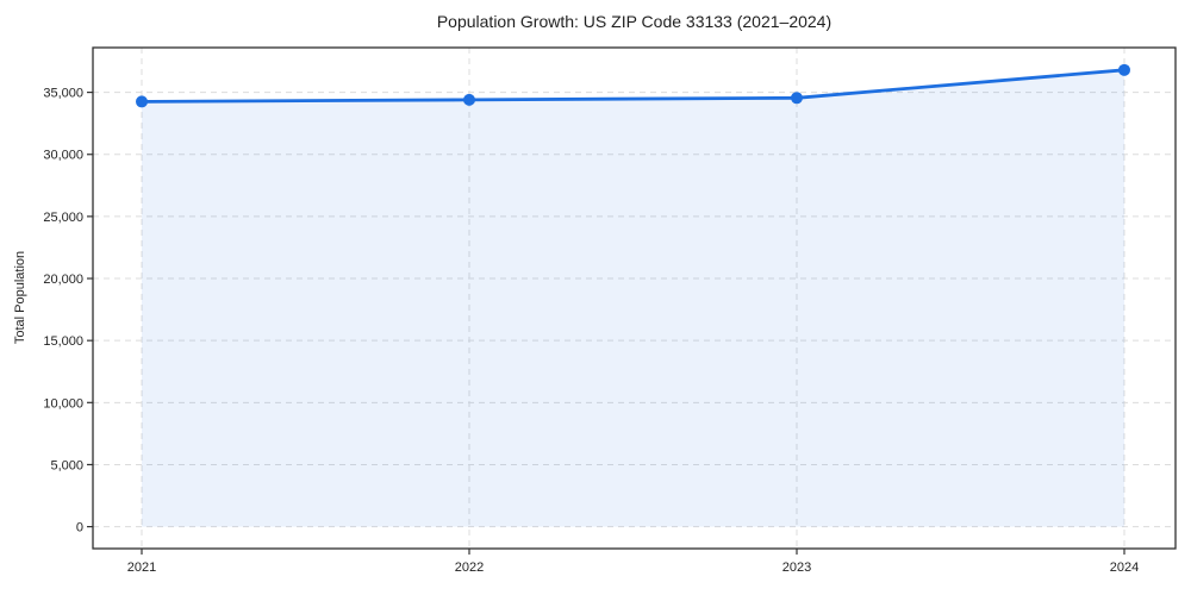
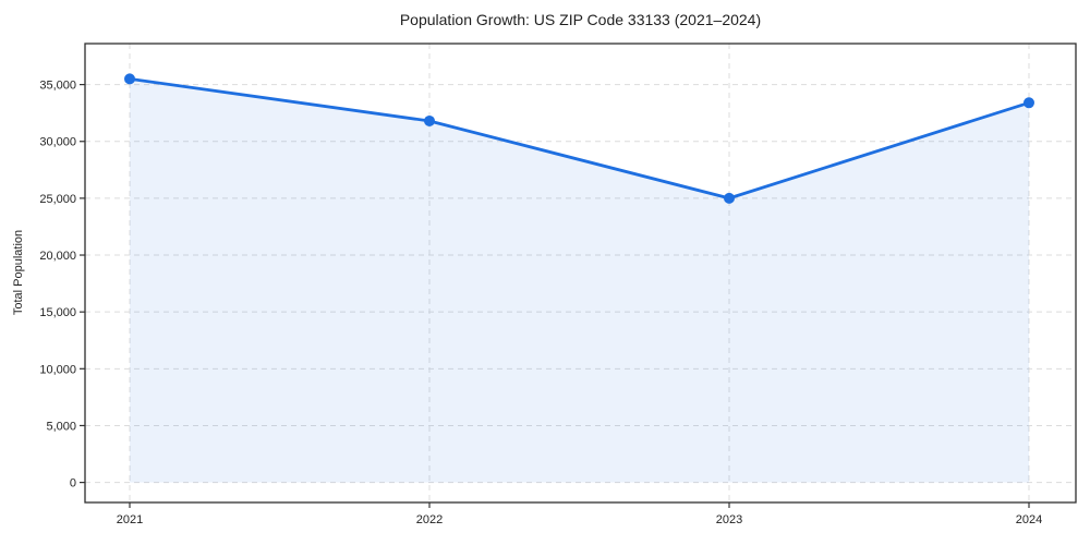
2021: 34200 -> 35500
2022: 34400 -> 31800
2023: 34600 -> 25000
2024: 36800 -> 33400
